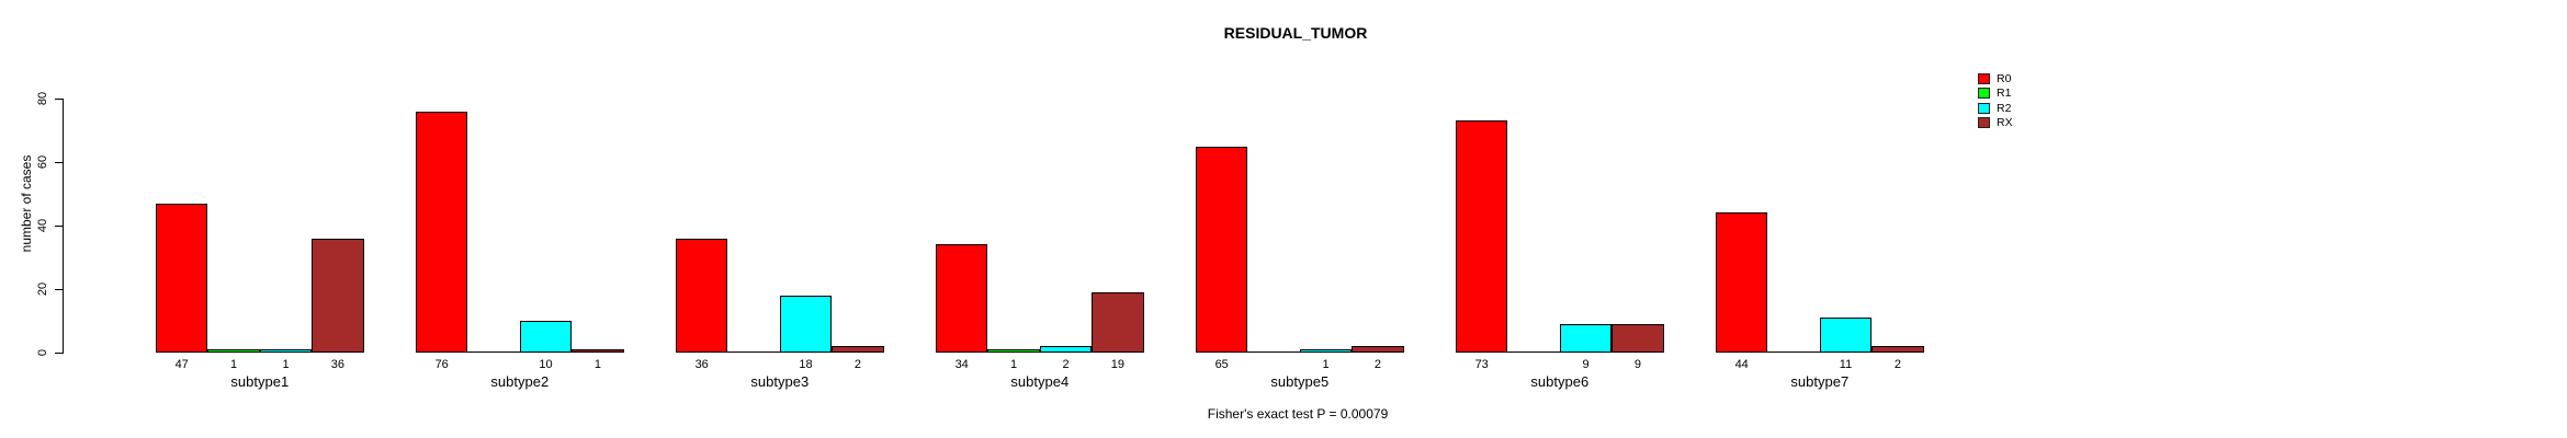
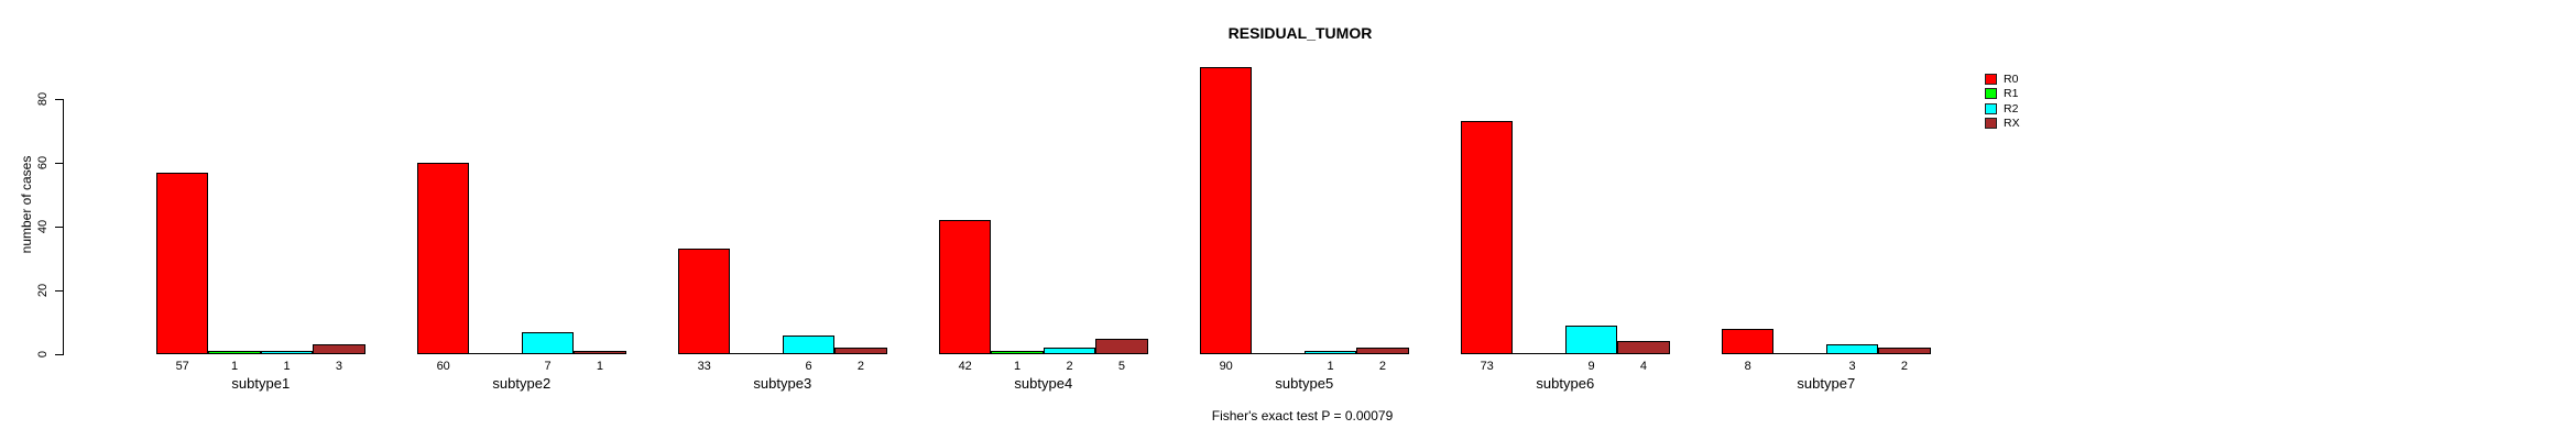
R0/subtype1: 47 -> 57
RX/subtype1: 36 -> 3
R0/subtype2: 76 -> 60
R2/subtype2: 10 -> 7
R0/subtype3: 36 -> 33
R2/subtype3: 18 -> 6
R0/subtype4: 34 -> 42
RX/subtype4: 19 -> 5
R0/subtype5: 65 -> 90
RX/subtype6: 9 -> 4
R0/subtype7: 44 -> 8
R2/subtype7: 11 -> 3
